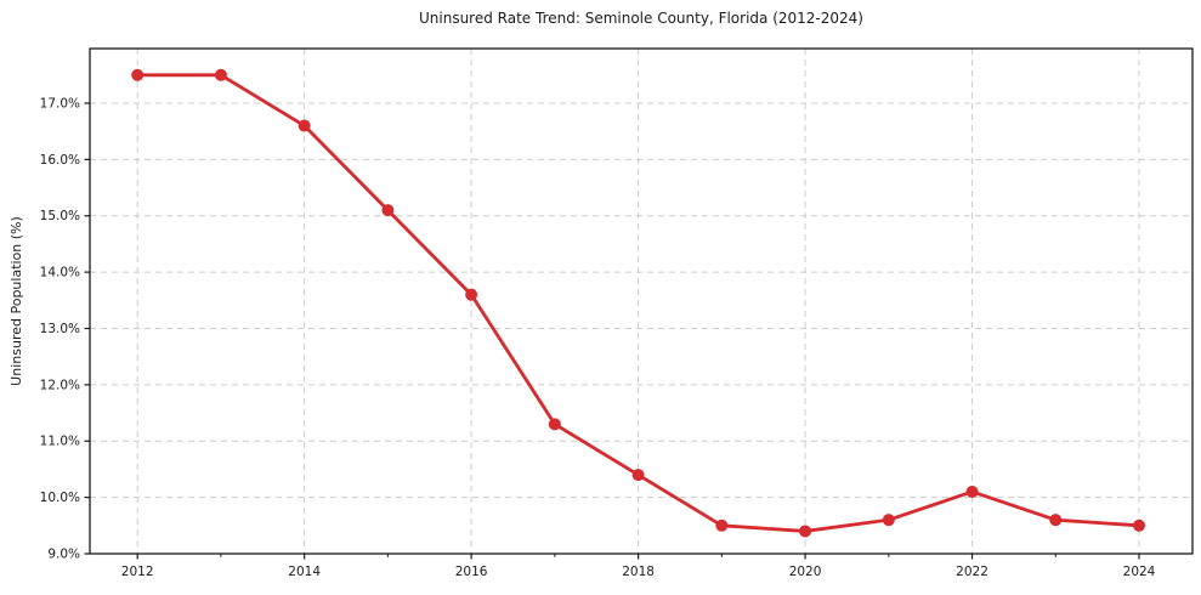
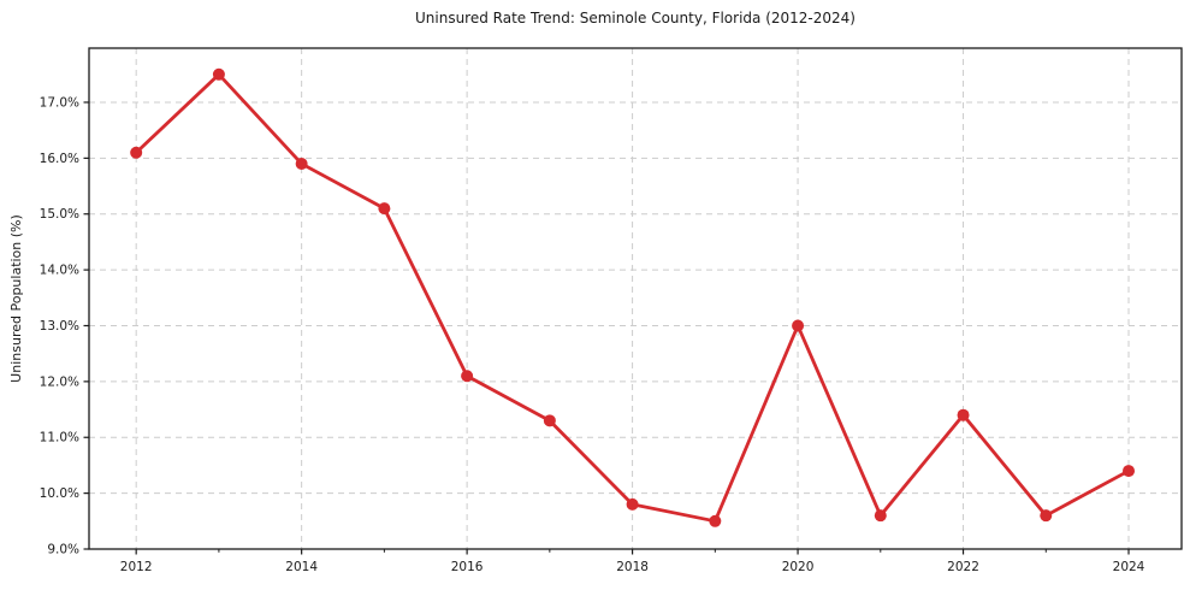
2012: 17.5% -> 16.1%
2014: 16.6% -> 15.9%
2016: 13.6% -> 12.1%
2018: 10.4% -> 9.8%
2020: 9.4% -> 13.0%
2022: 10.1% -> 11.4%
2024: 9.5% -> 10.4%
